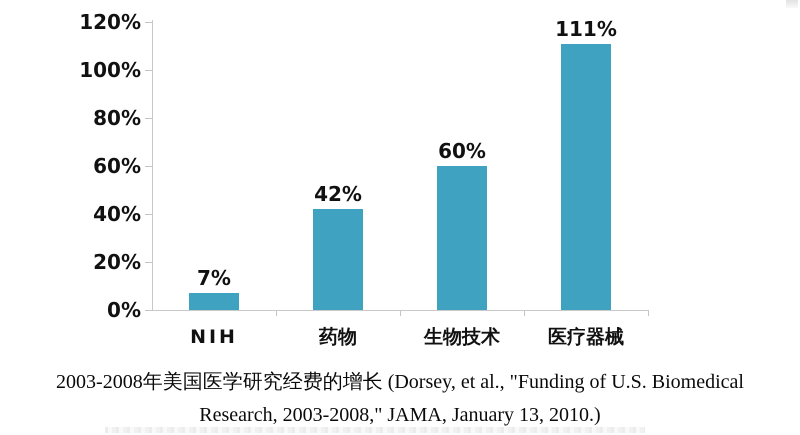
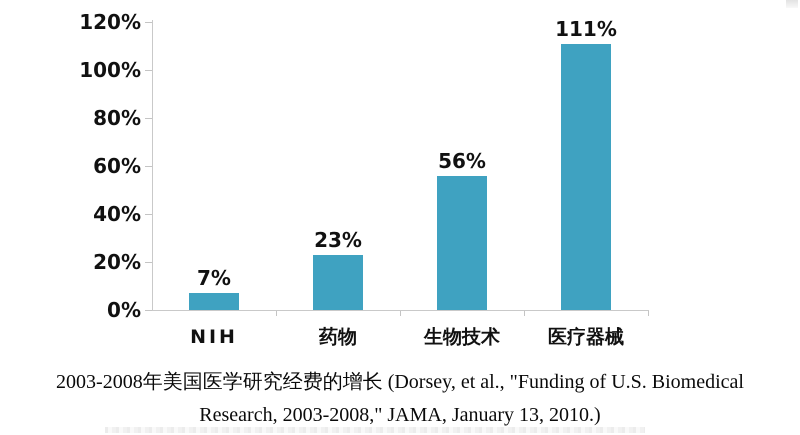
药物: 42% -> 23%
生物技术: 60% -> 56%
